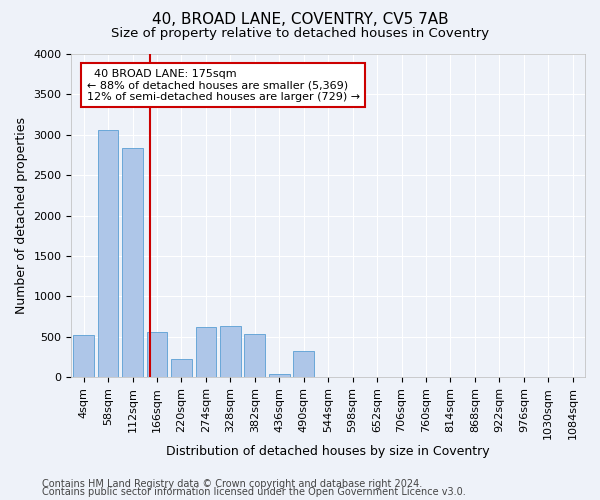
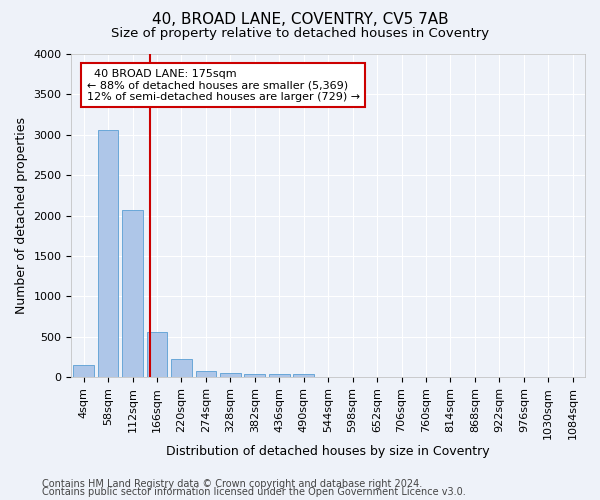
4sqm: 520 -> 150
112sqm: 2840 -> 2070
274sqm: 620 -> 80
328sqm: 640 -> 60
382sqm: 540 -> 40
490sqm: 320 -> 40
